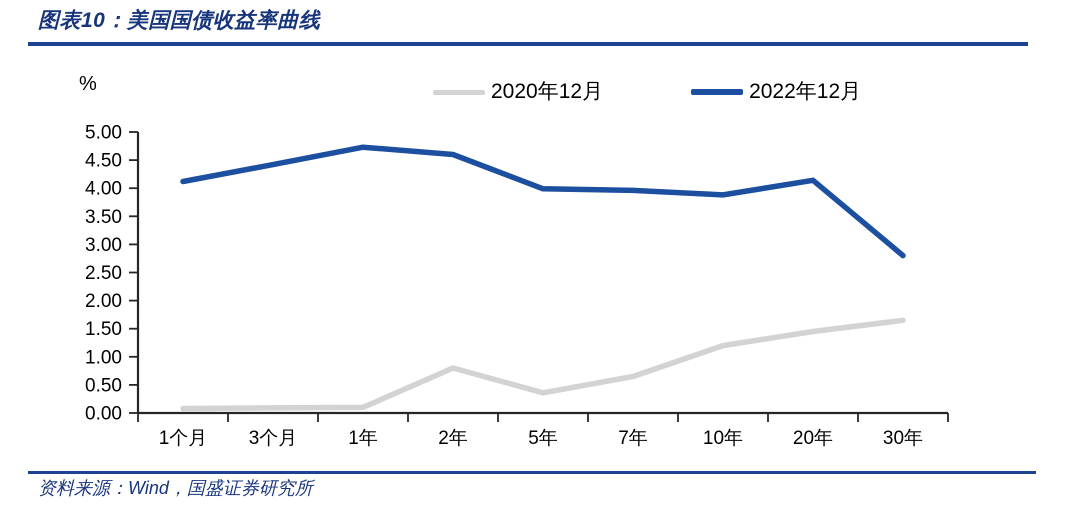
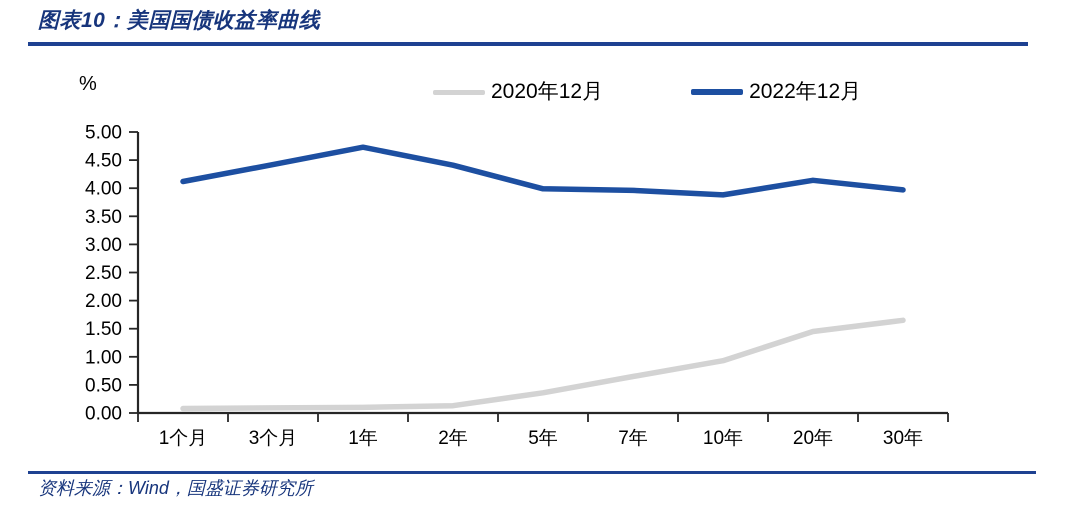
2020年12月/2年: 0.8 -> 0.1
2022年12月/2年: 4.6 -> 4.4
2020年12月/10年: 1.2 -> 0.9
2022年12月/30年: 2.8 -> 4.0
